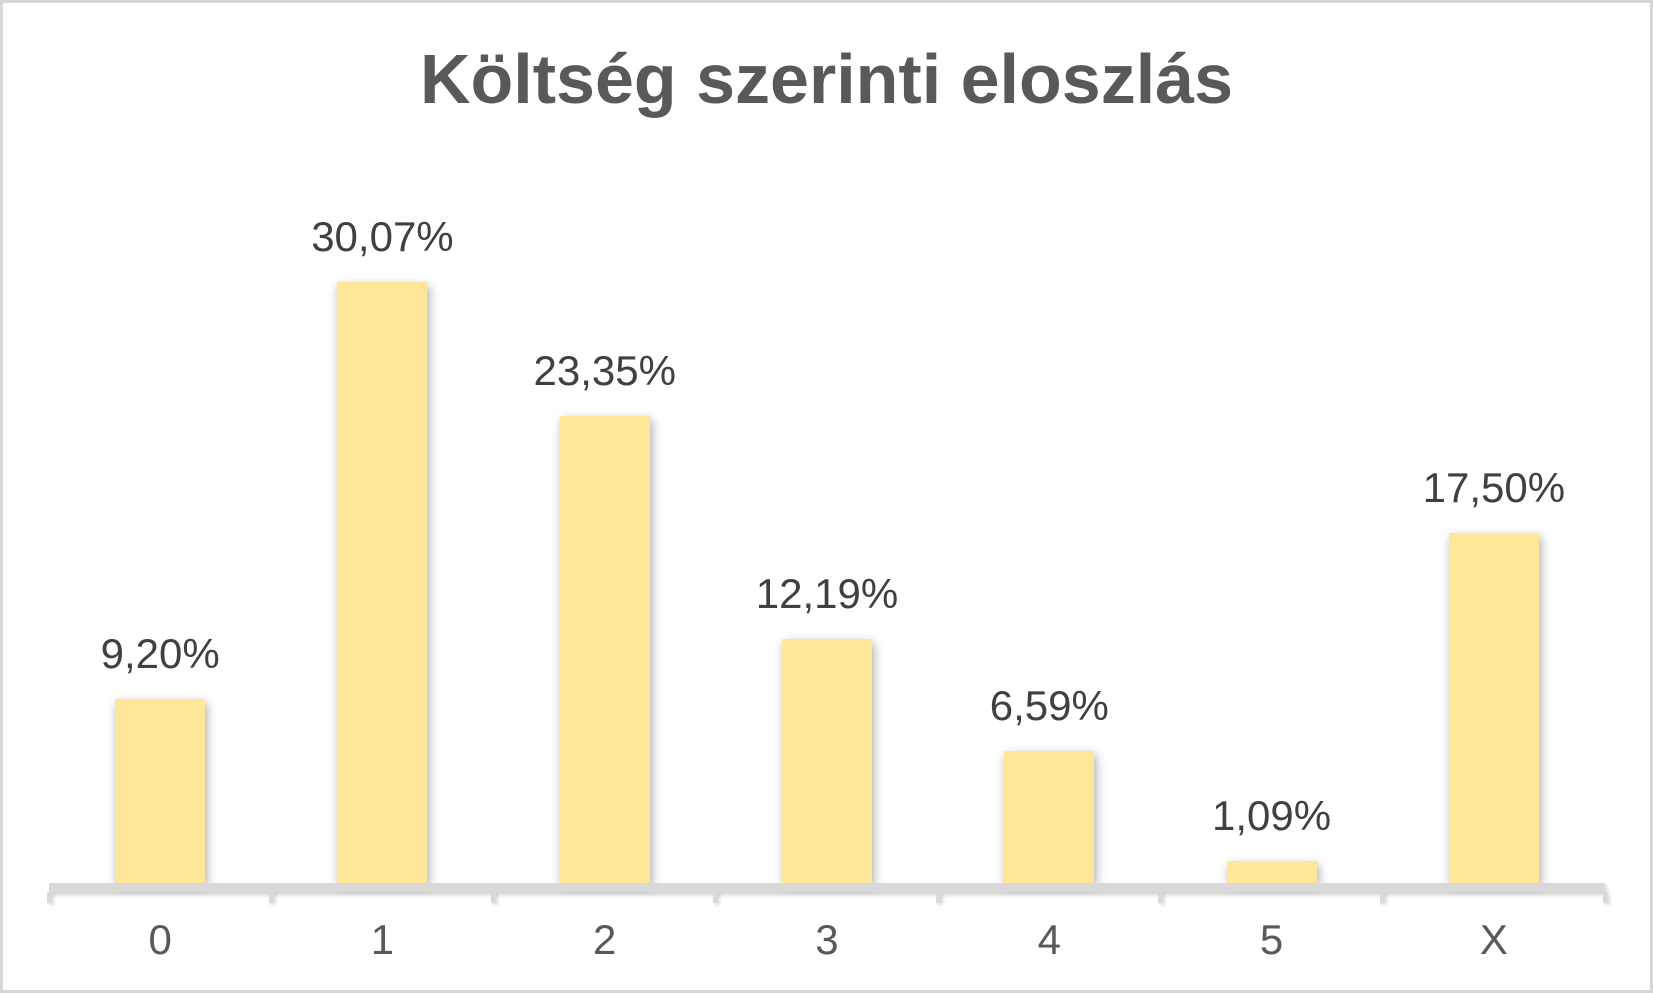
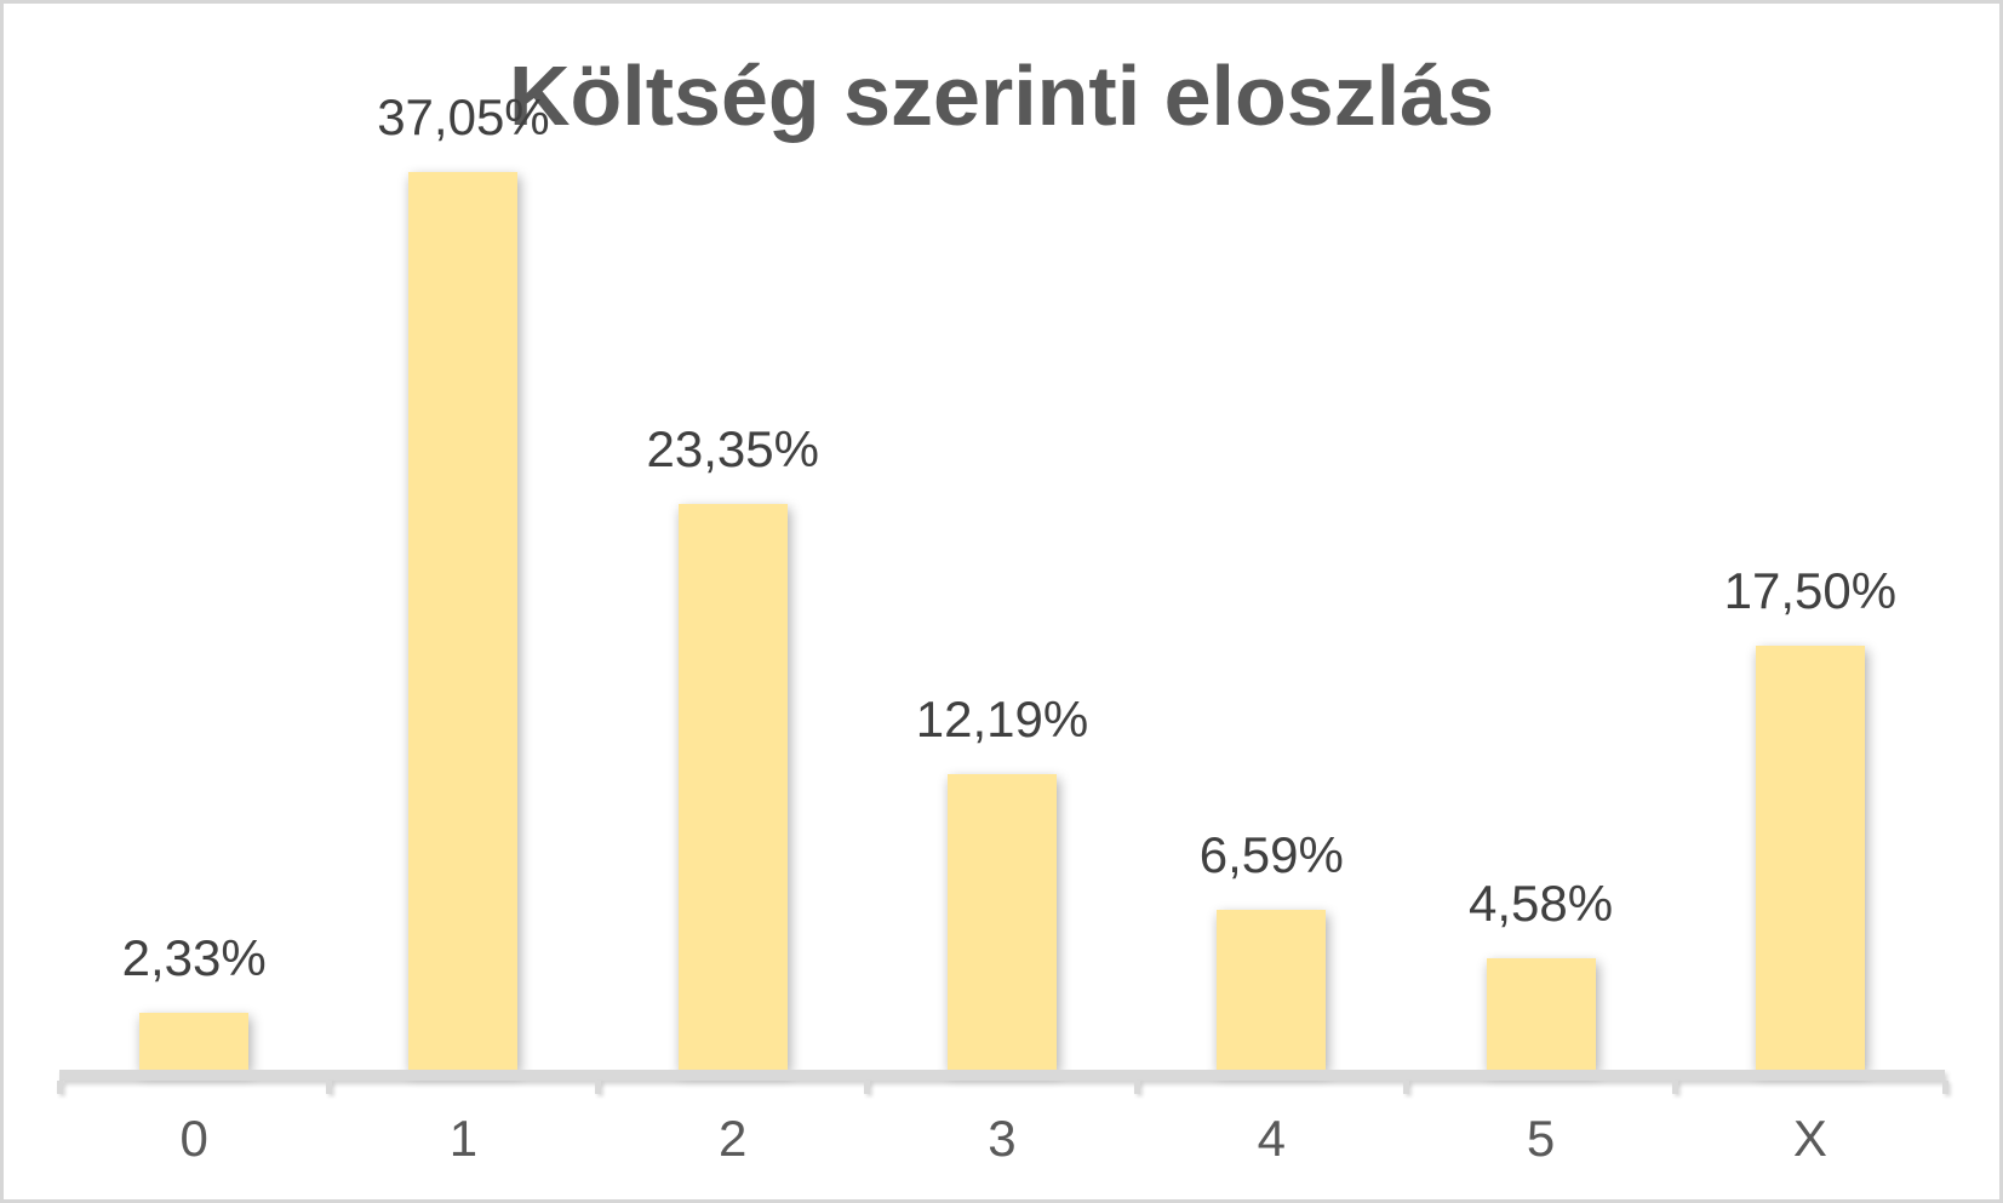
0: 9,20% -> 2,33%
1: 30,07% -> 37,05%
5: 1,09% -> 4,58%
